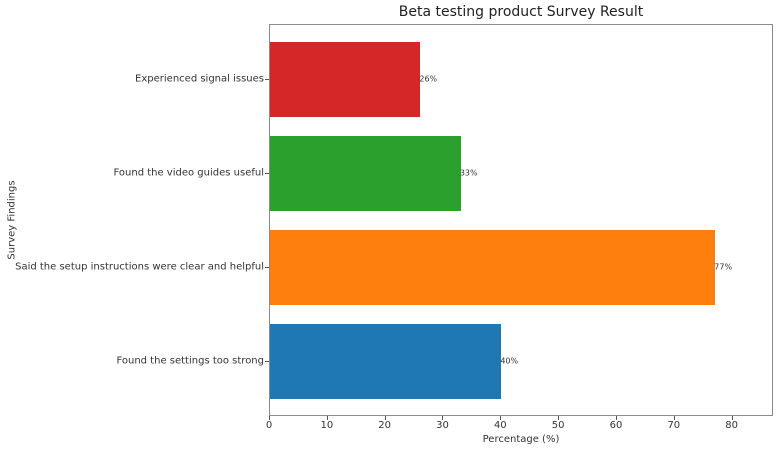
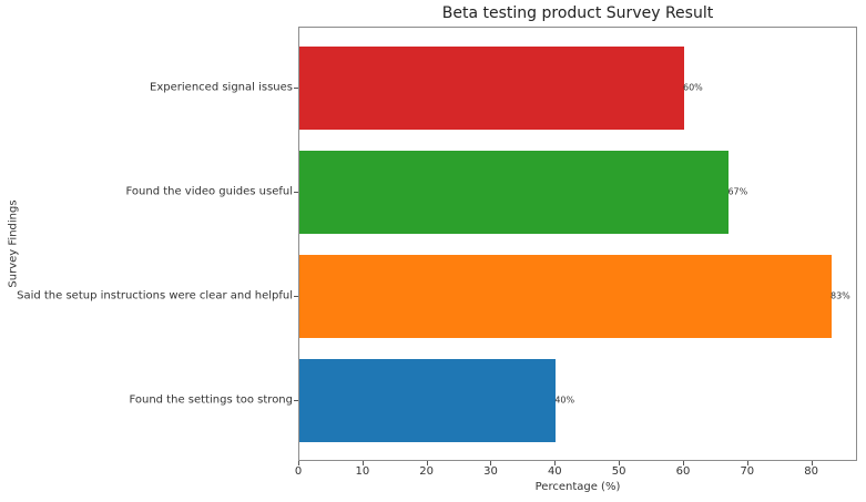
Said the setup instructions were clear and helpful: 77% -> 83%
Found the video guides useful: 33% -> 67%
Experienced signal issues: 26% -> 60%
